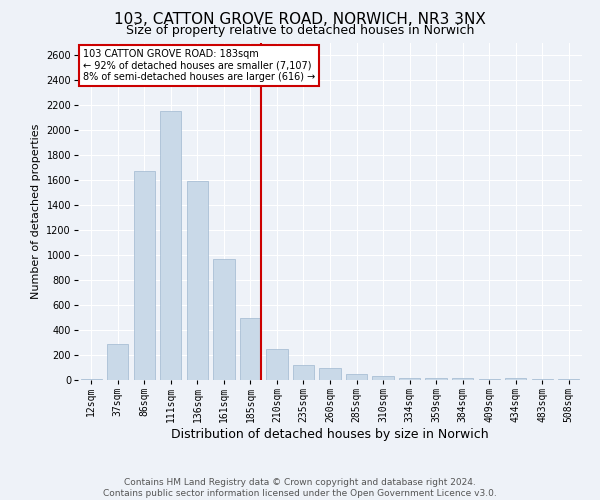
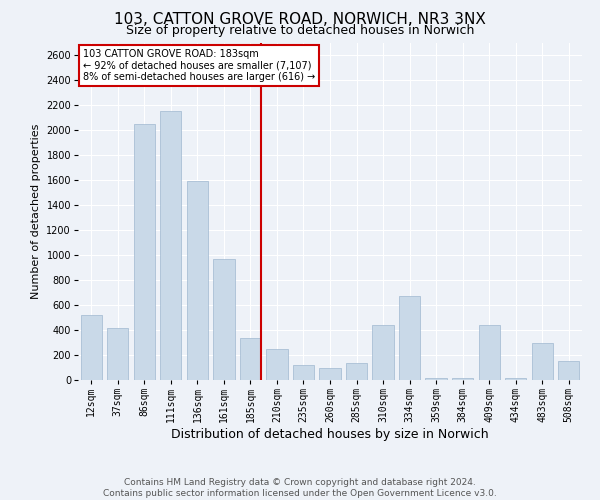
12sqm: 10 -> 520
37sqm: 290 -> 420
86sqm: 1670 -> 2050
185sqm: 500 -> 340
285sqm: 50 -> 140
310sqm: 30 -> 440
334sqm: 20 -> 670
409sqm: 10 -> 440
483sqm: 10 -> 300
508sqm: 10 -> 150
